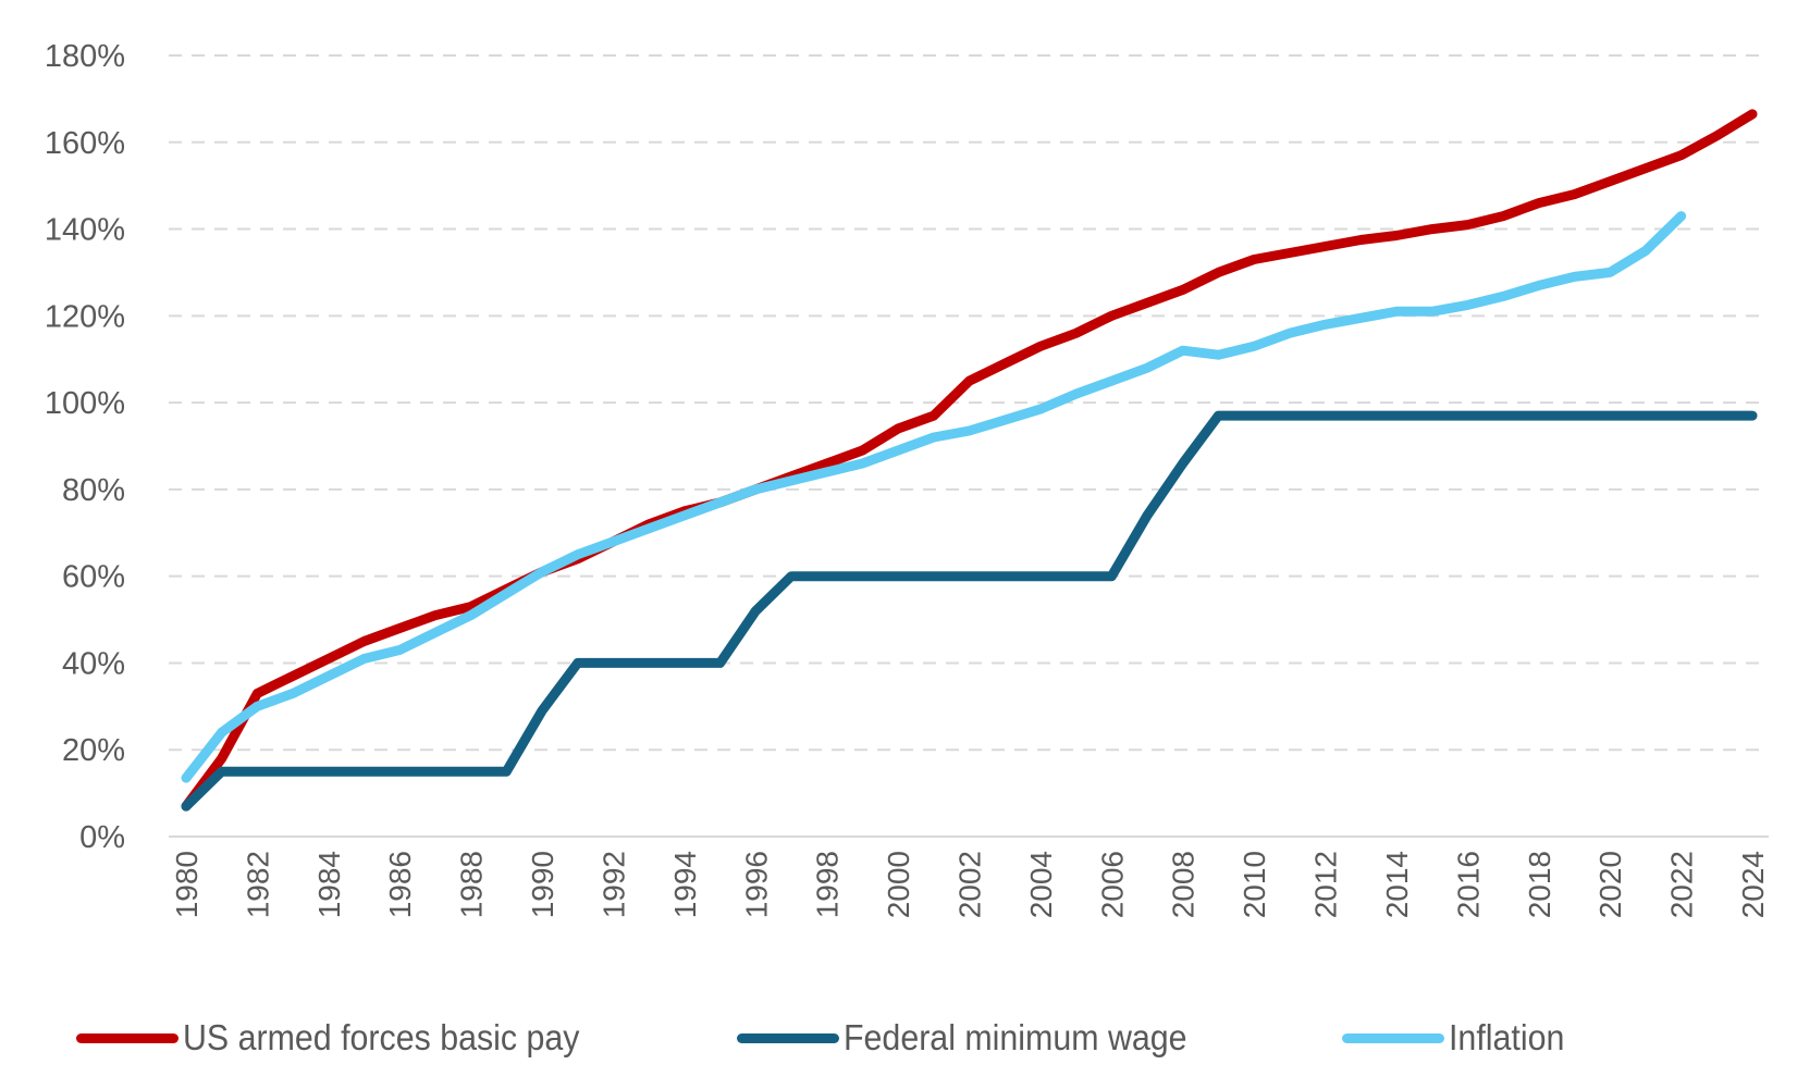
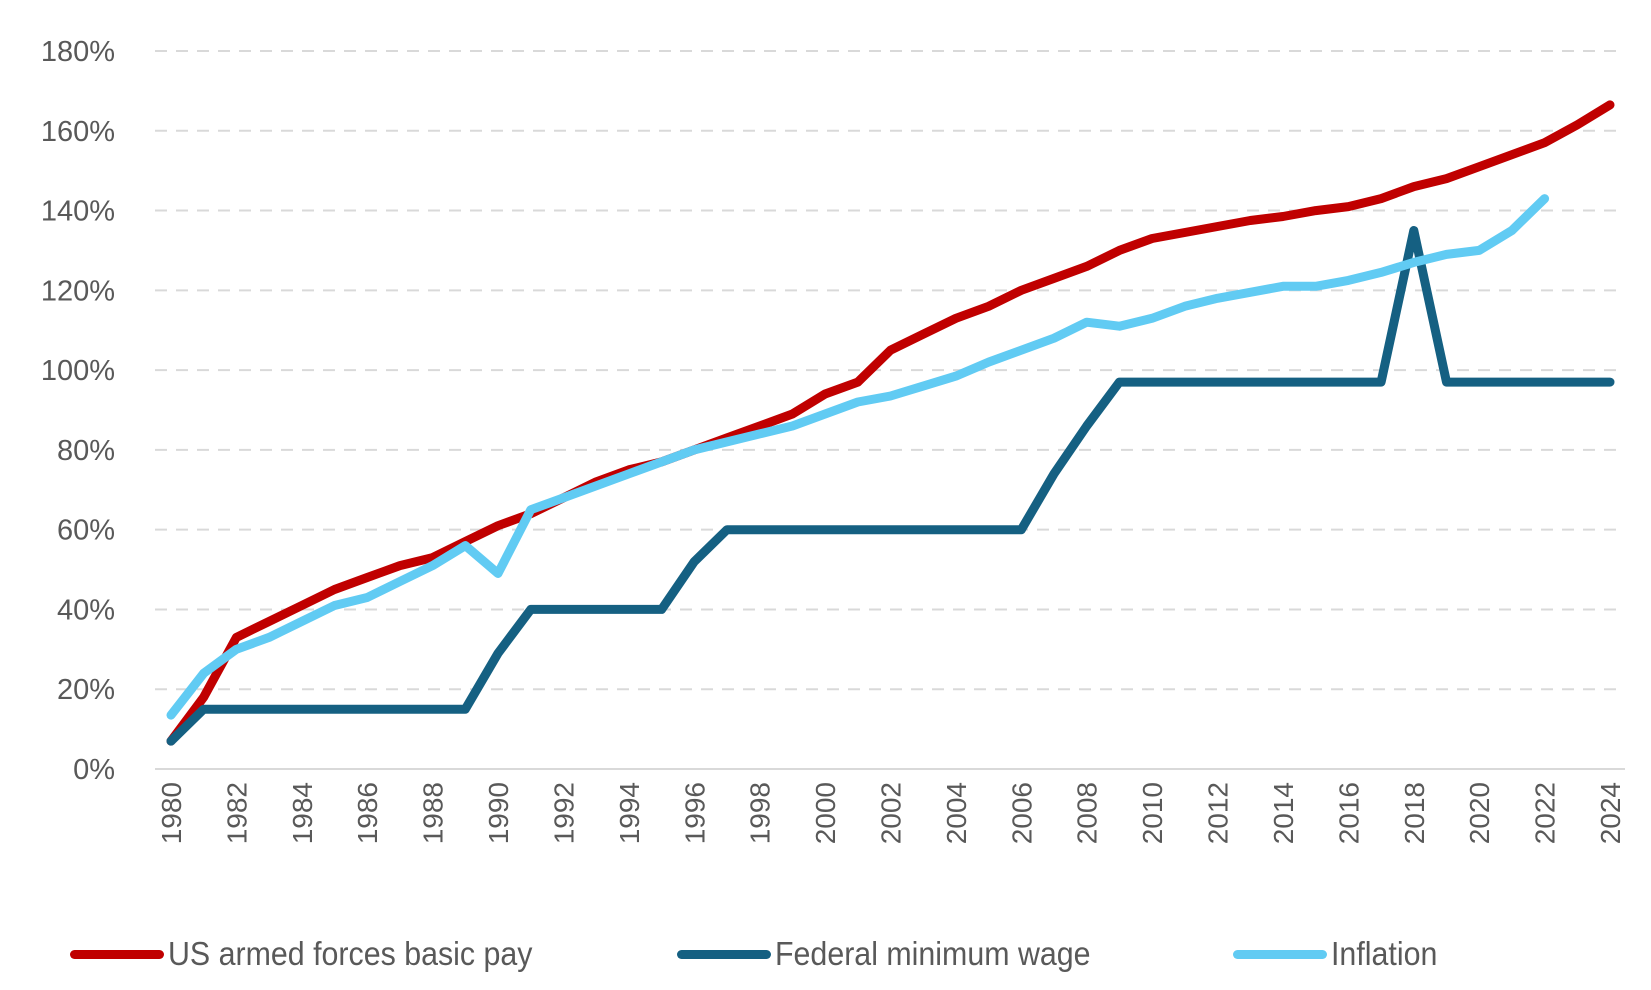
Inflation/1990: 61% -> 49%
Federal minimum wage/2018: 97% -> 135%
